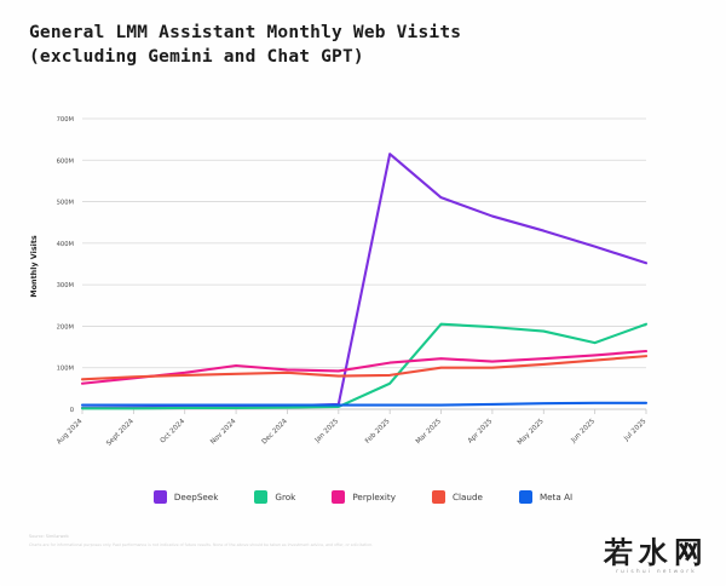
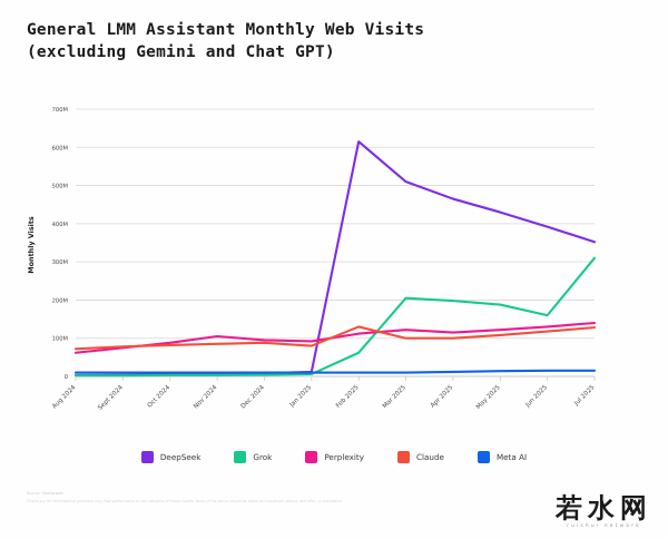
Claude/Feb 2025: 80M -> 130M
Grok/Jul 2025: 200M -> 310M
